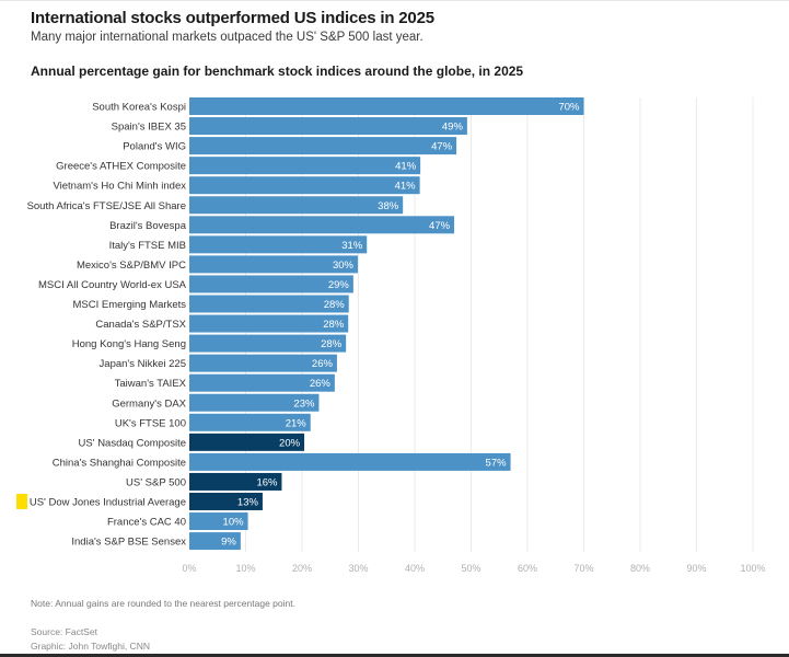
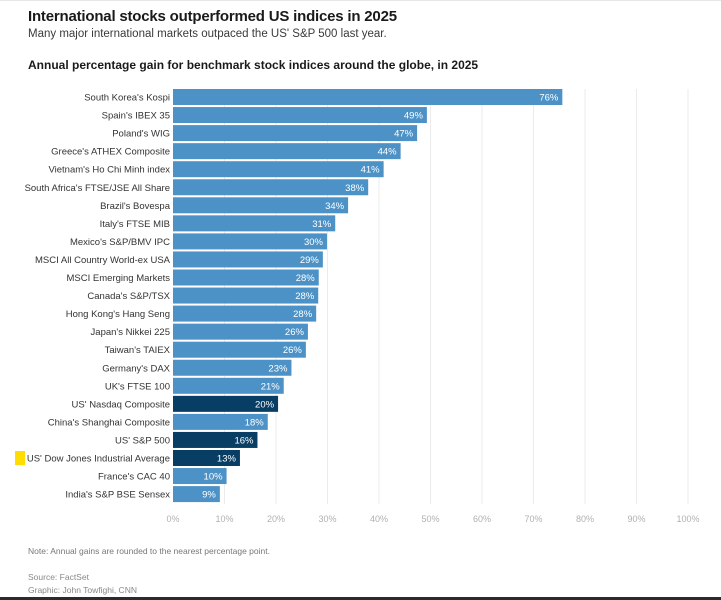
South Korea's Kospi: 70% -> 76%
Greece's ATHEX Composite: 41% -> 44%
Brazil's Bovespa: 47% -> 34%
China's Shanghai Composite: 57% -> 18%
